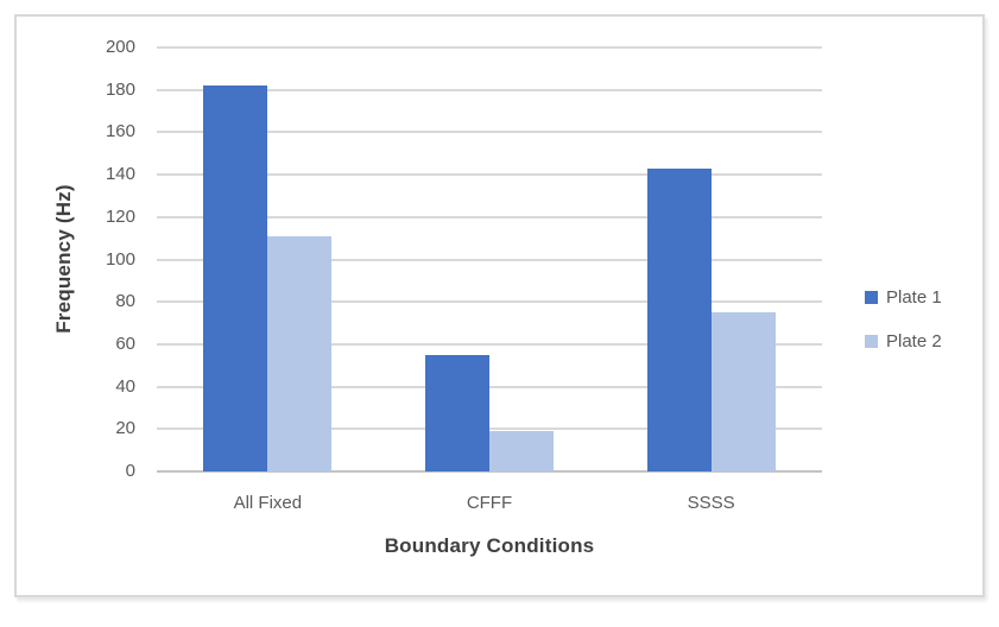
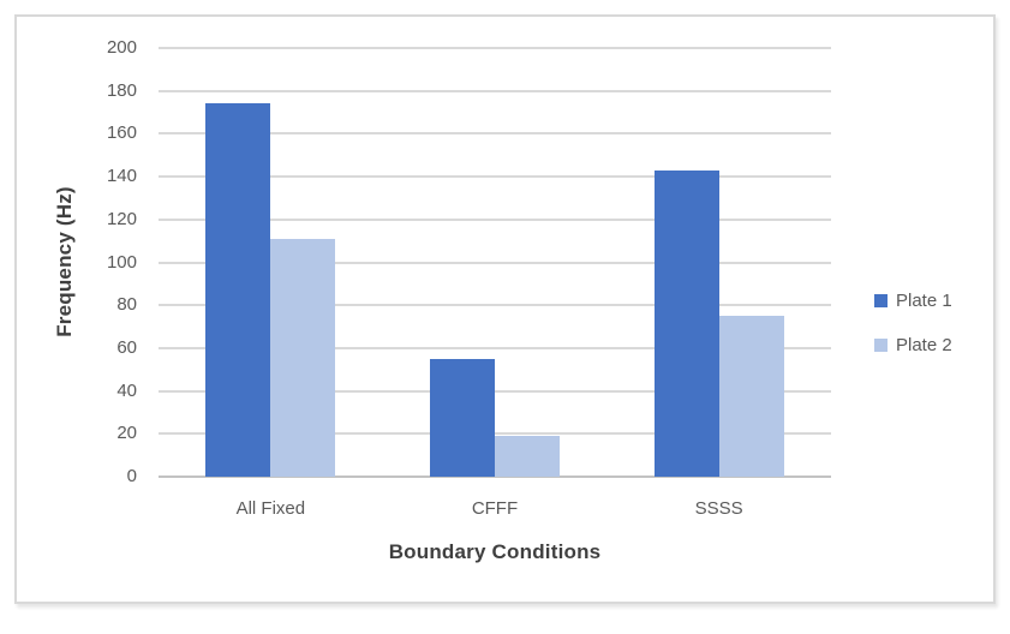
Plate 1/All Fixed: 182 -> 174
